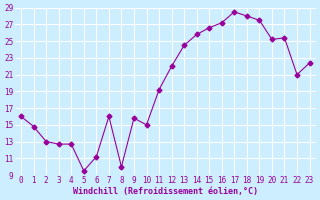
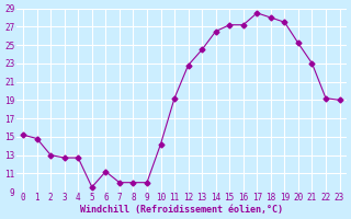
0: 16.0 -> 15.2
7: 16.0 -> 10.0
9: 15.8 -> 10.0
10: 15.0 -> 14.2
12: 22.0 -> 22.8
14: 25.8 -> 26.5
15: 26.6 -> 27.2
21: 25.4 -> 23.0
22: 21.0 -> 19.2
23: 22.4 -> 19.0
